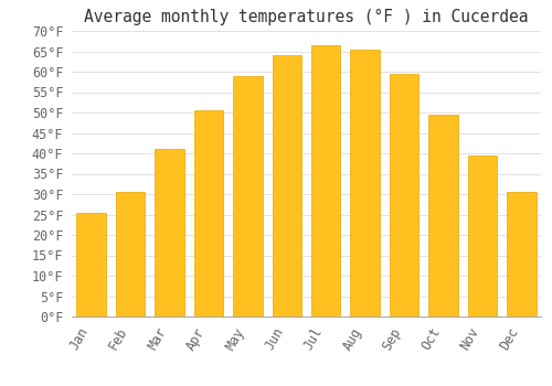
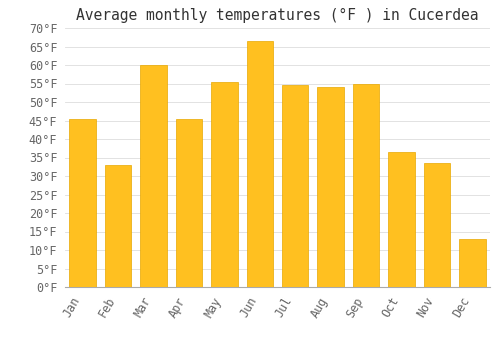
Jan: 25.5°F -> 45.5°F
Feb: 30.5°F -> 33.0°F
Mar: 41.0°F -> 60.0°F
Apr: 50.5°F -> 45.5°F
May: 59.0°F -> 55.5°F
Jun: 64.0°F -> 66.5°F
Jul: 66.5°F -> 54.5°F
Aug: 65.5°F -> 54.0°F
Sep: 59.5°F -> 55.0°F
Oct: 49.5°F -> 36.5°F
Nov: 39.5°F -> 33.5°F
Dec: 30.5°F -> 13.0°F
